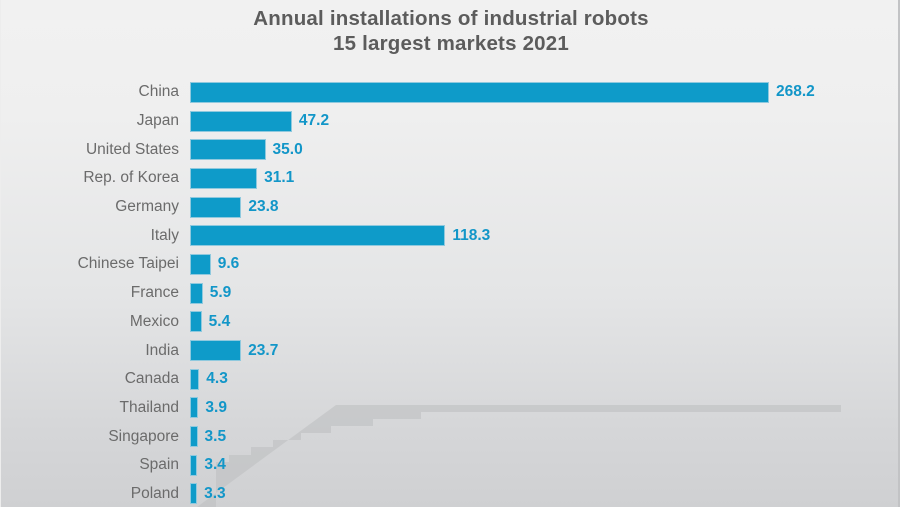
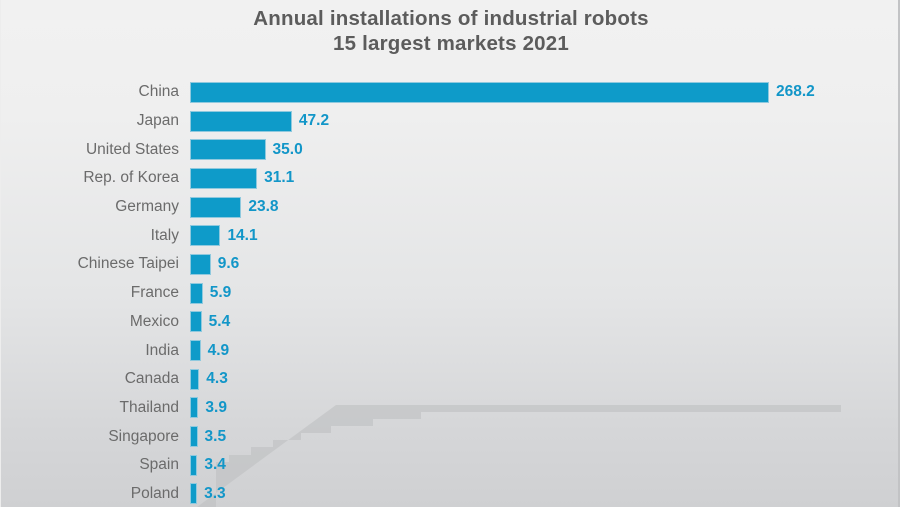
Italy: 118.3 -> 14.1
India: 23.7 -> 4.9
